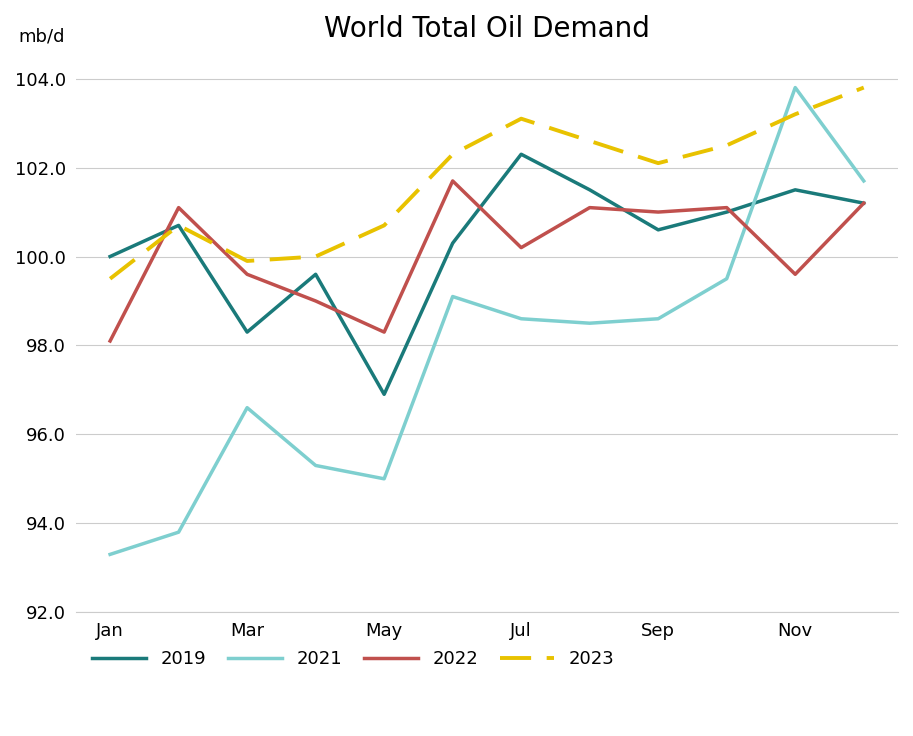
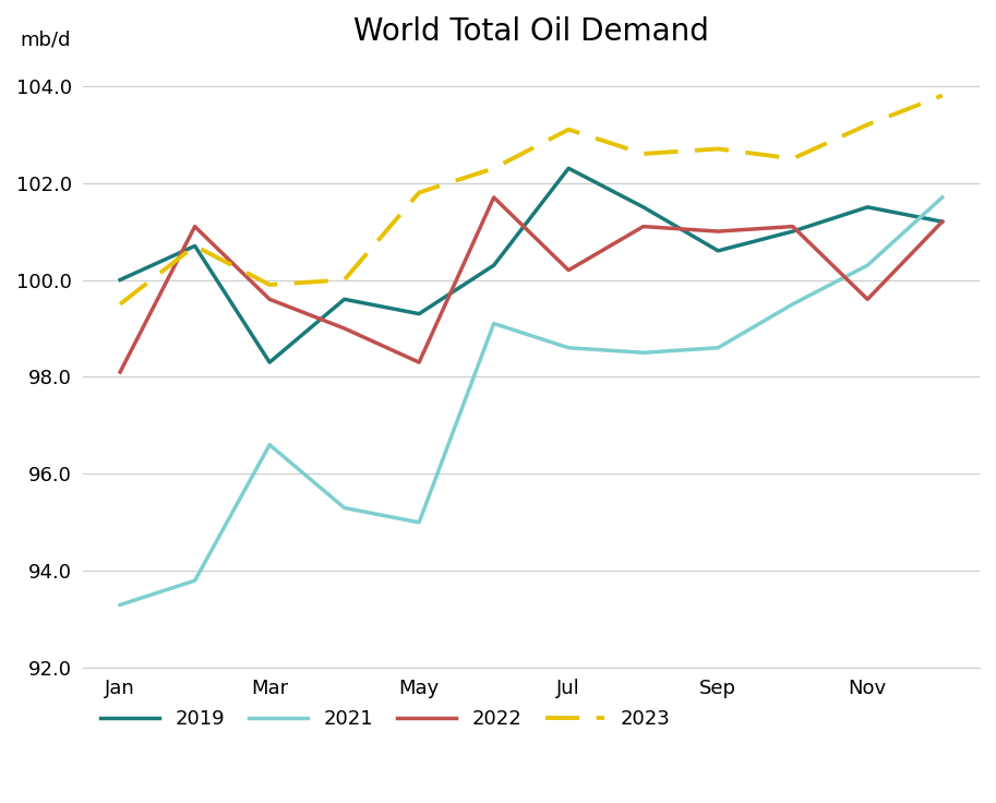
2019/May: 96.9 -> 99.3
2023/May: 100.7 -> 101.8
2023/Sep: 102.1 -> 102.7
2021/Nov: 103.8 -> 100.3
